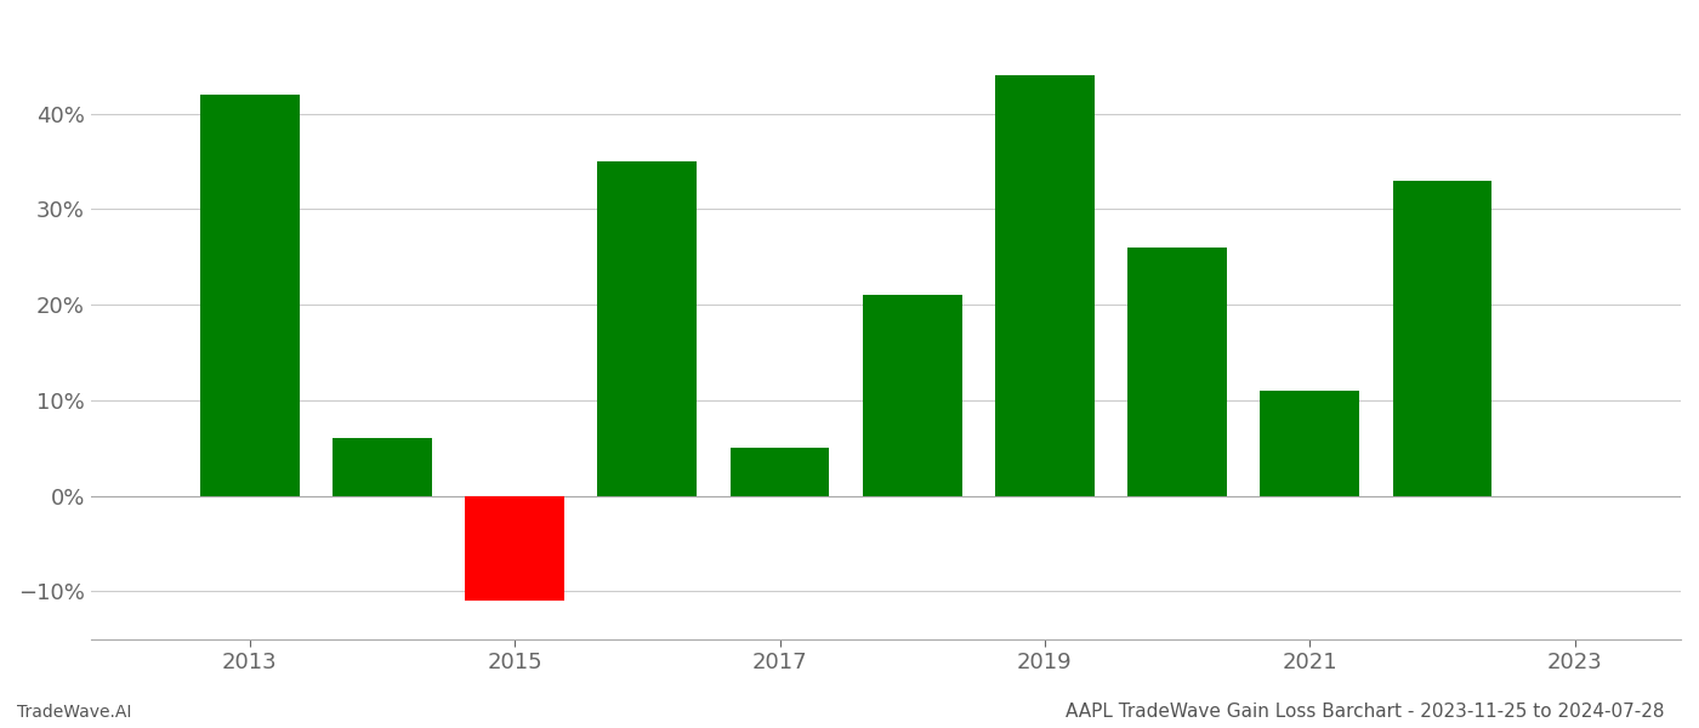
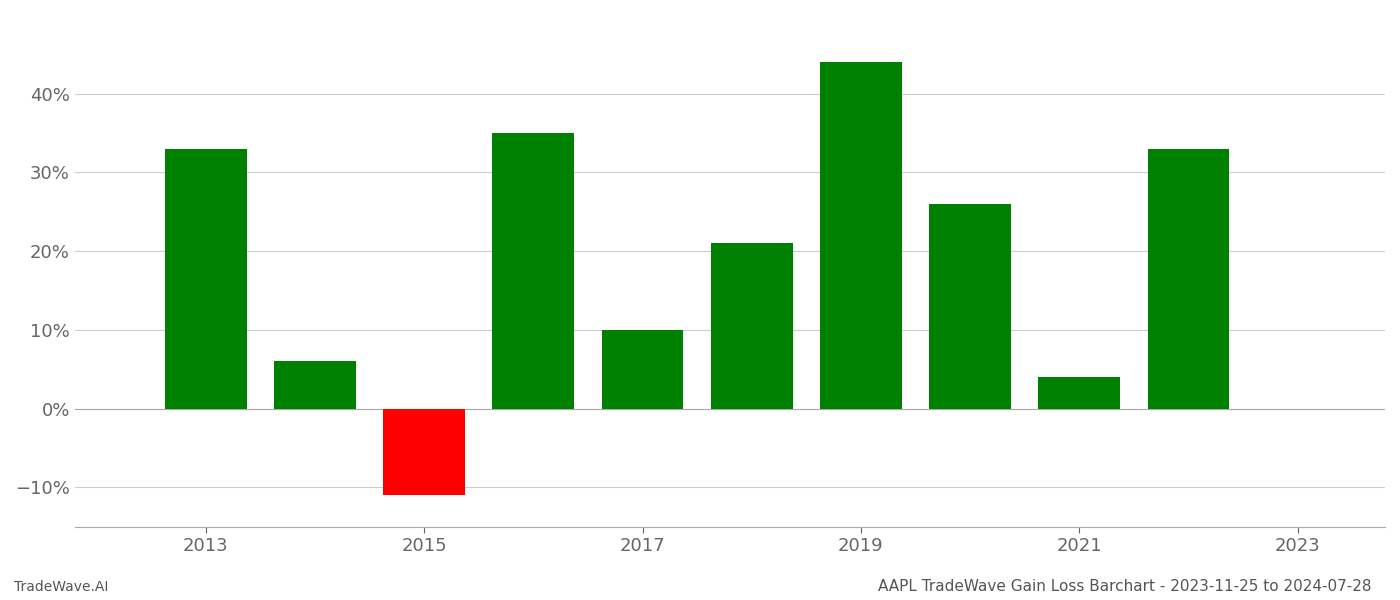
2013: 42% -> 33%
2017: 5% -> 10%
2021: 11% -> 4%
